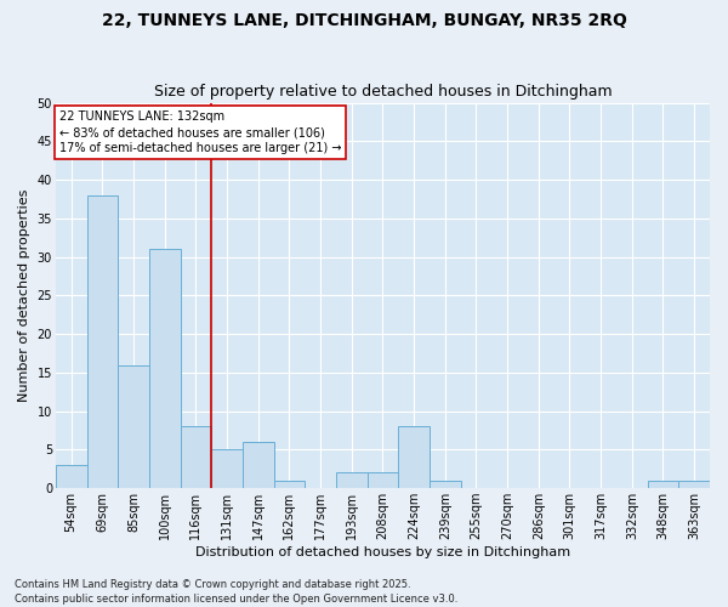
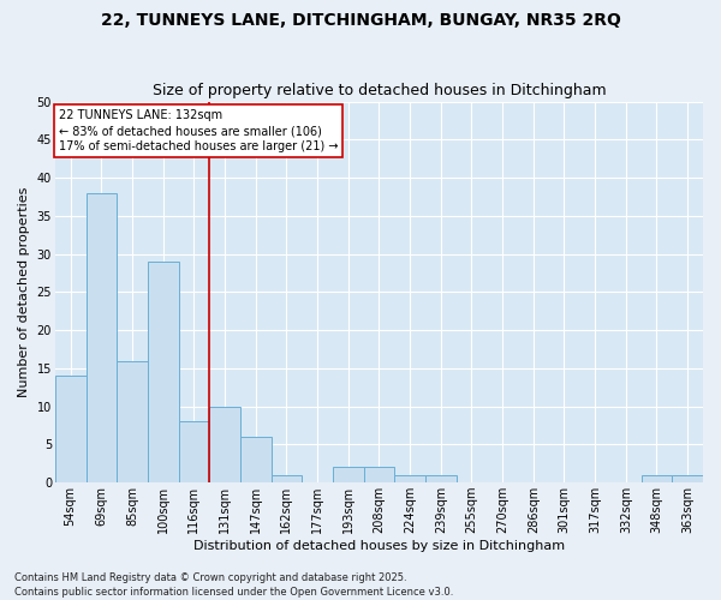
54sqm: 3 -> 14
100sqm: 31 -> 29
131sqm: 5 -> 10
224sqm: 8 -> 1
